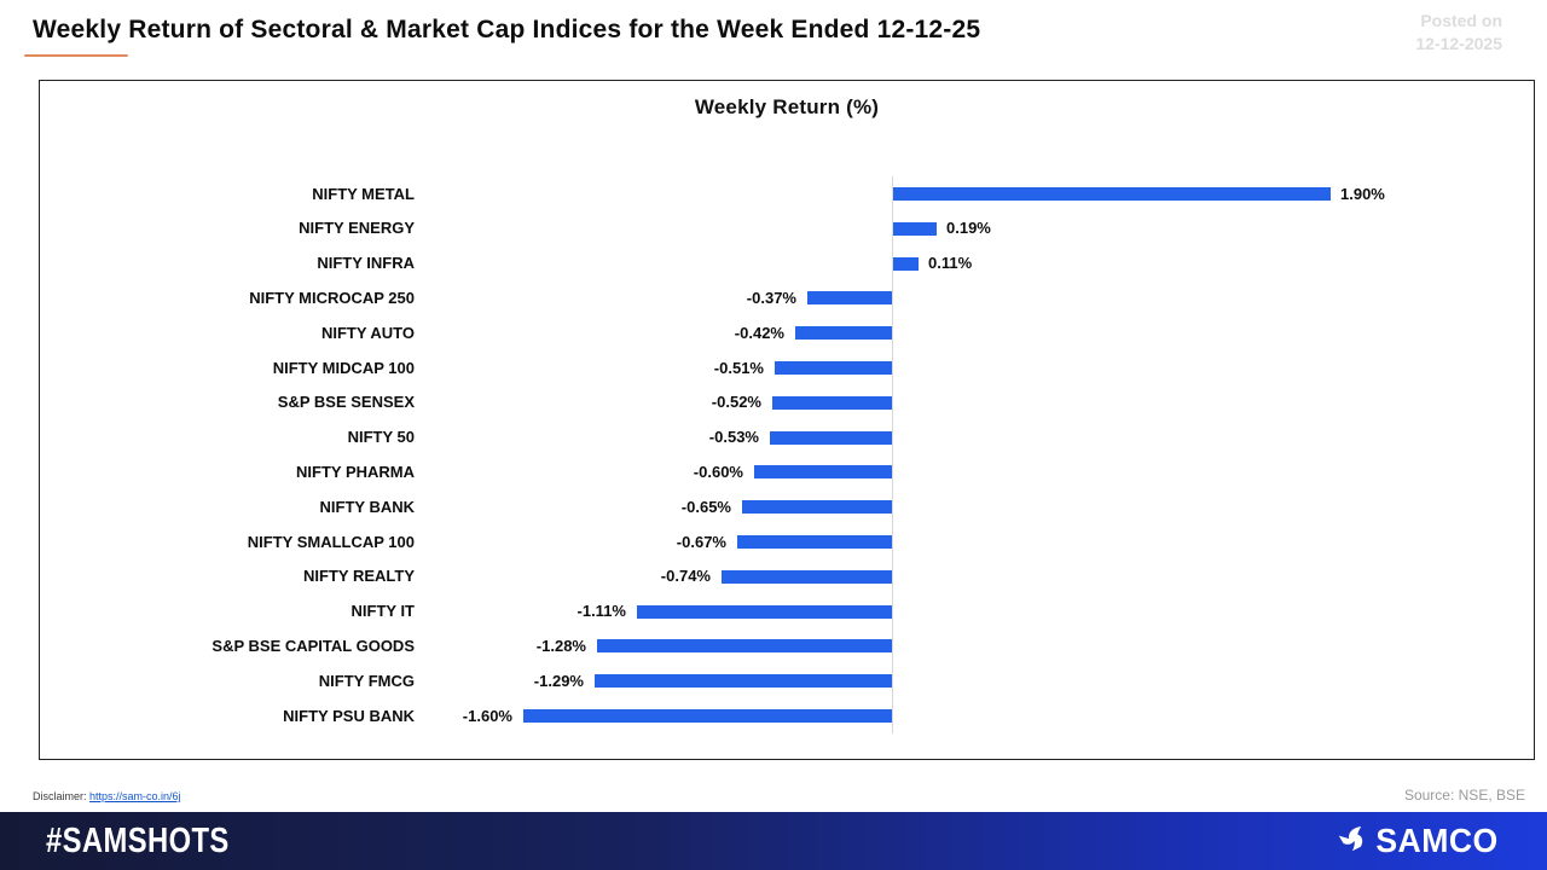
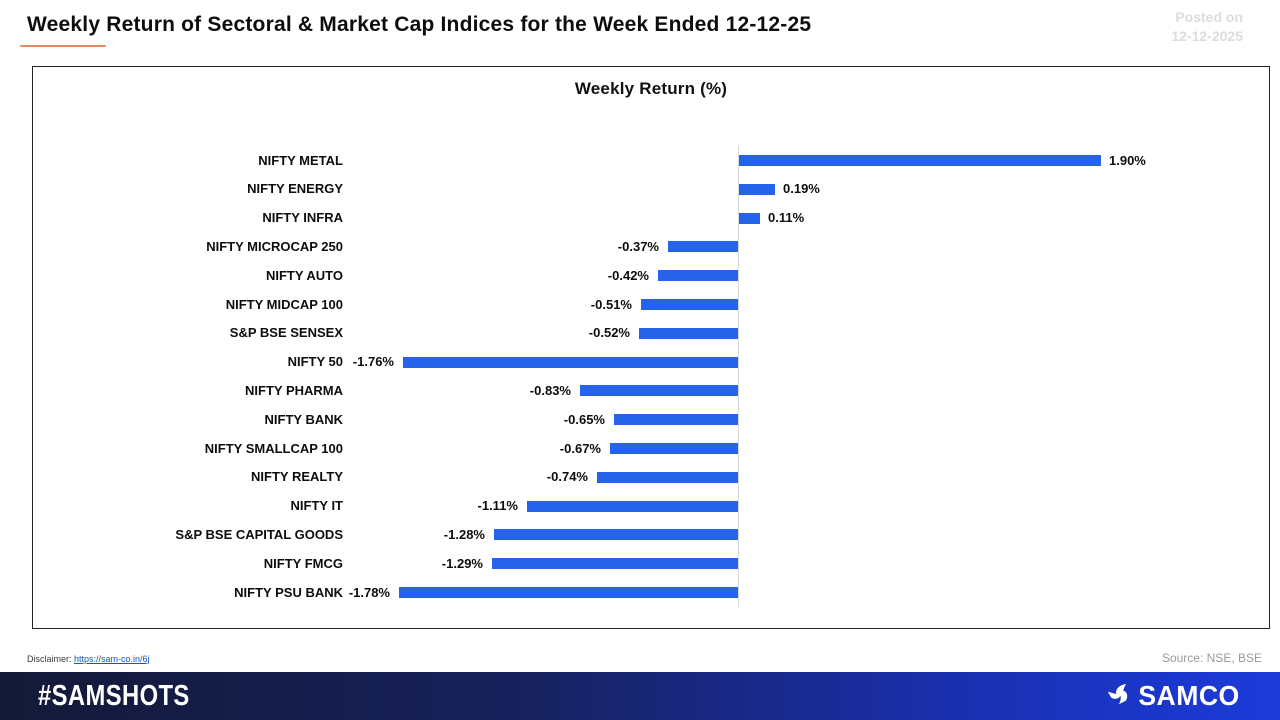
NIFTY 50: -0.53% -> -1.76%
NIFTY PHARMA: -0.60% -> -0.83%
NIFTY PSU BANK: -1.60% -> -1.78%
